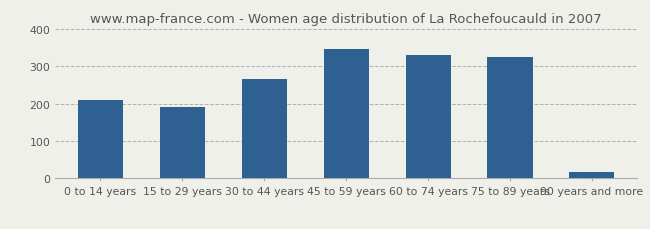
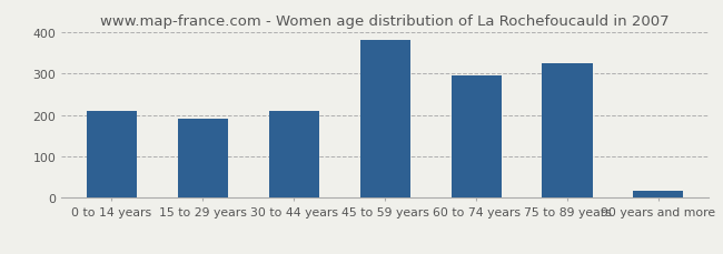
30 to 44 years: 265 -> 210
45 to 59 years: 347 -> 380
60 to 74 years: 331 -> 295
